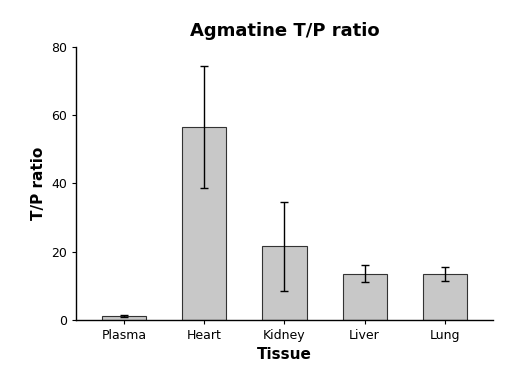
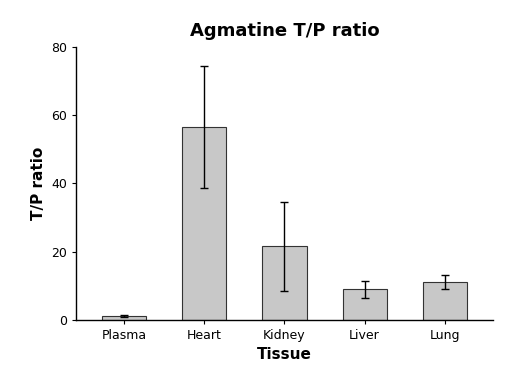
Liver: 13.5 -> 9.0
Lung: 13.5 -> 11.0
